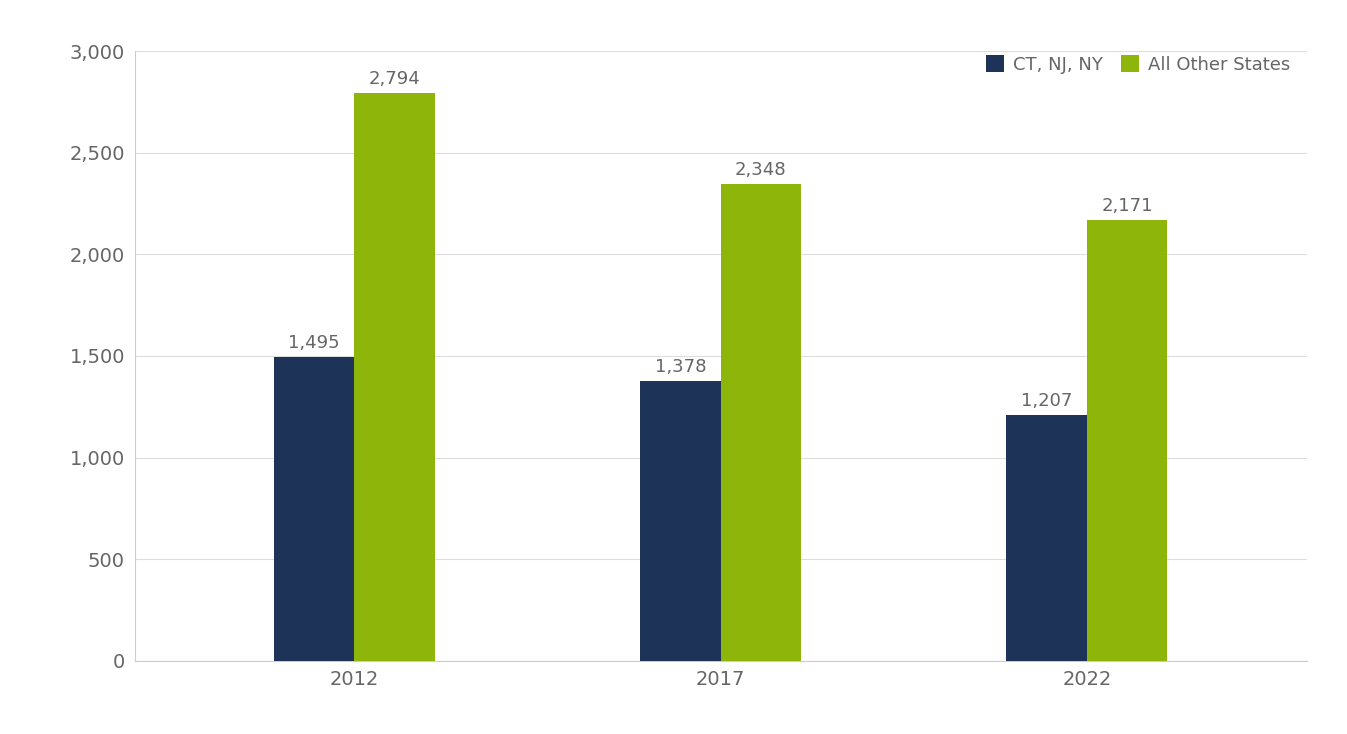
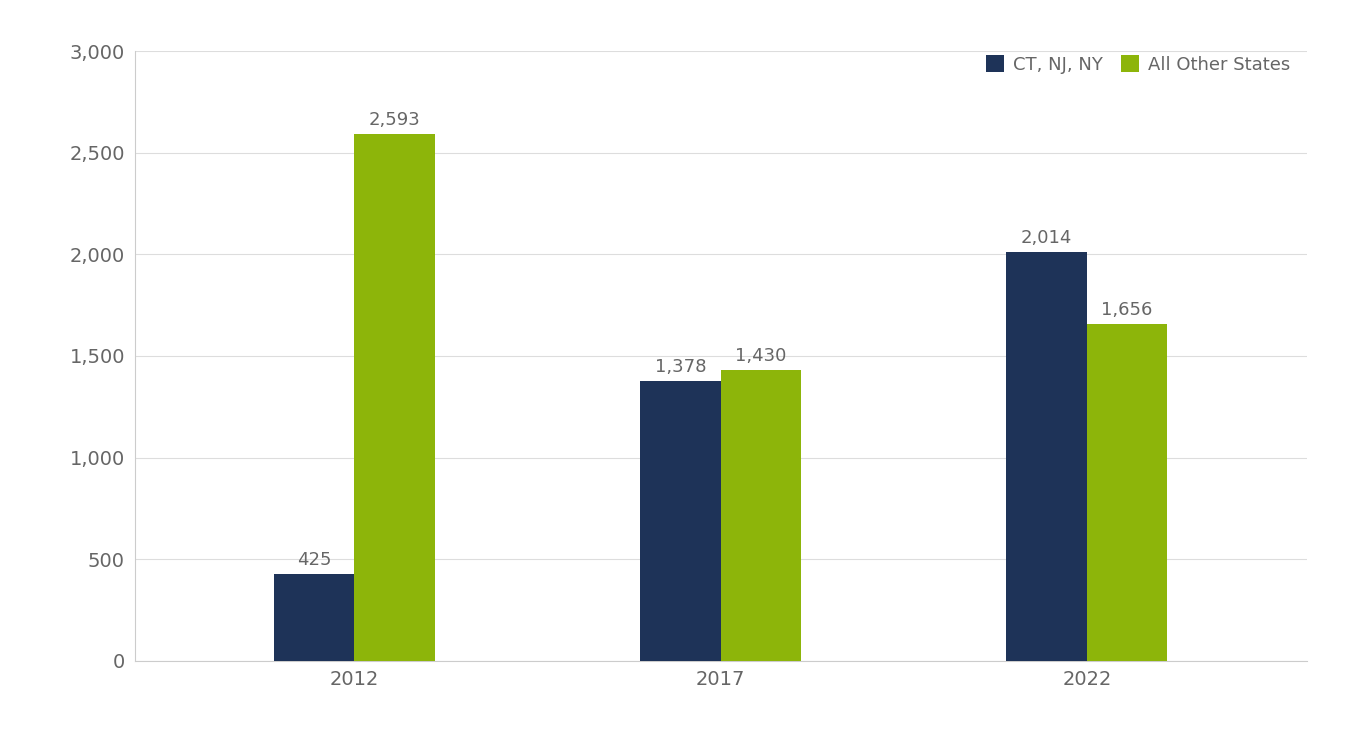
CT, NJ, NY/2012: 1,495 -> 425
All Other States/2012: 2,794 -> 2,593
All Other States/2017: 2,348 -> 1,430
CT, NJ, NY/2022: 1,207 -> 2,014
All Other States/2022: 2,171 -> 1,656
